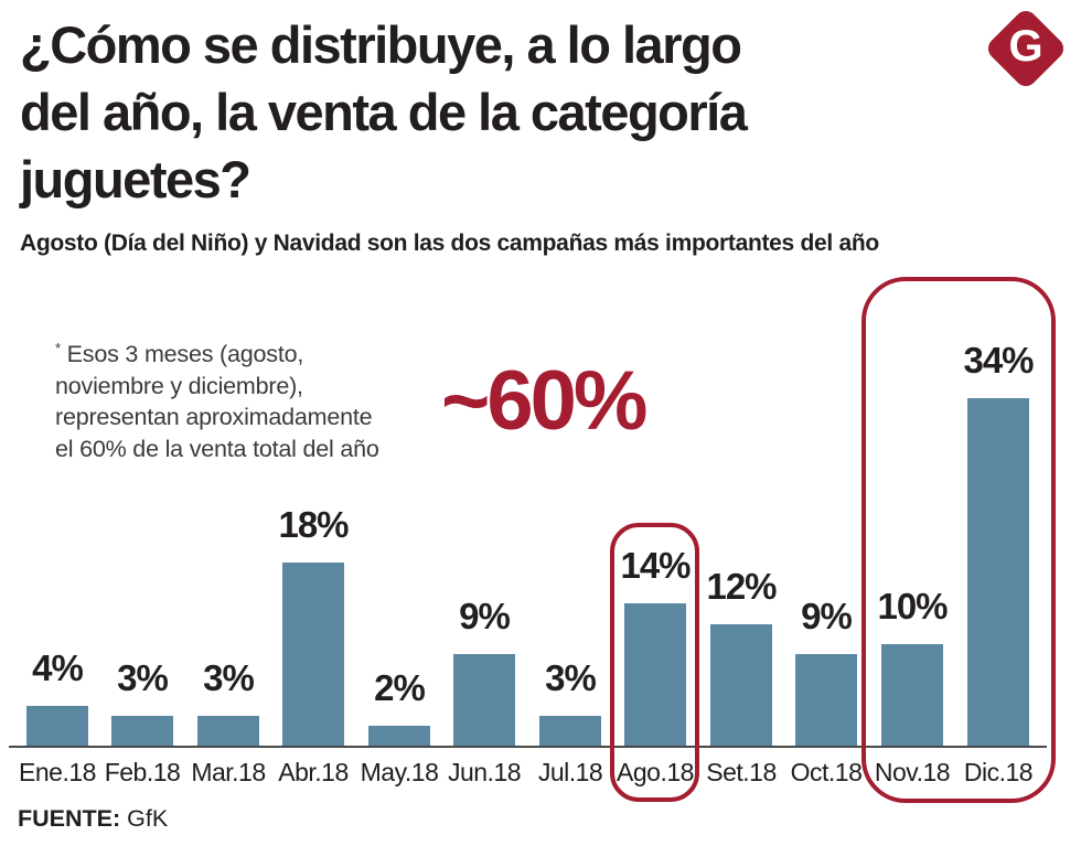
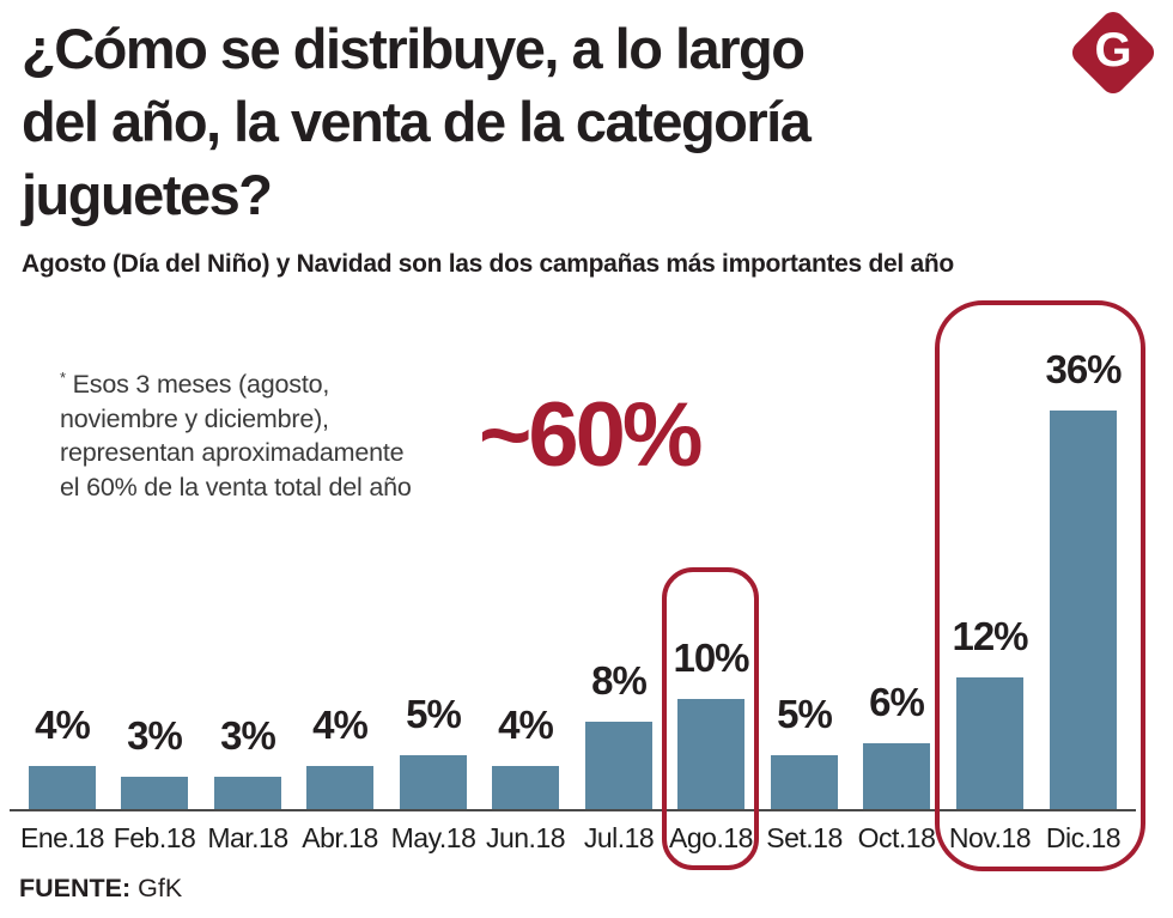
Abr.18: 18% -> 4%
May.18: 2% -> 5%
Jun.18: 9% -> 4%
Jul.18: 3% -> 8%
Ago.18: 14% -> 10%
Set.18: 12% -> 5%
Oct.18: 9% -> 6%
Nov.18: 10% -> 12%
Dic.18: 34% -> 36%
